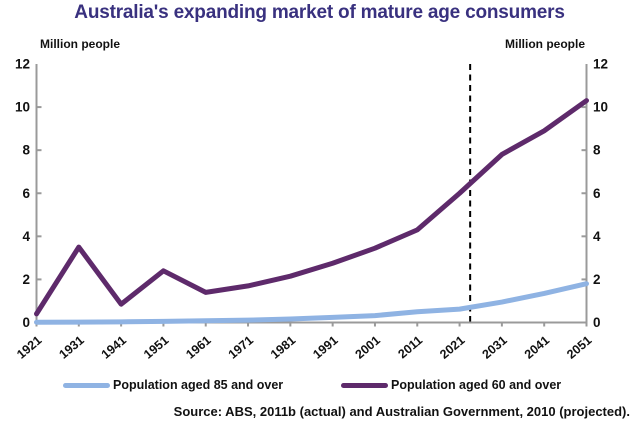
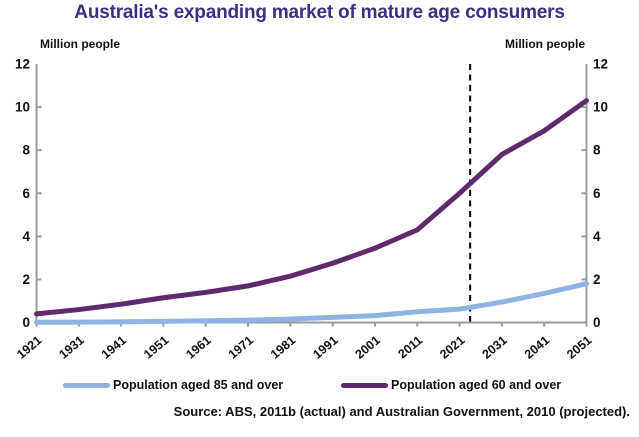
Population aged 60 and over/1931: 3.5 -> 0.6
Population aged 60 and over/1951: 2.4 -> 1.1
